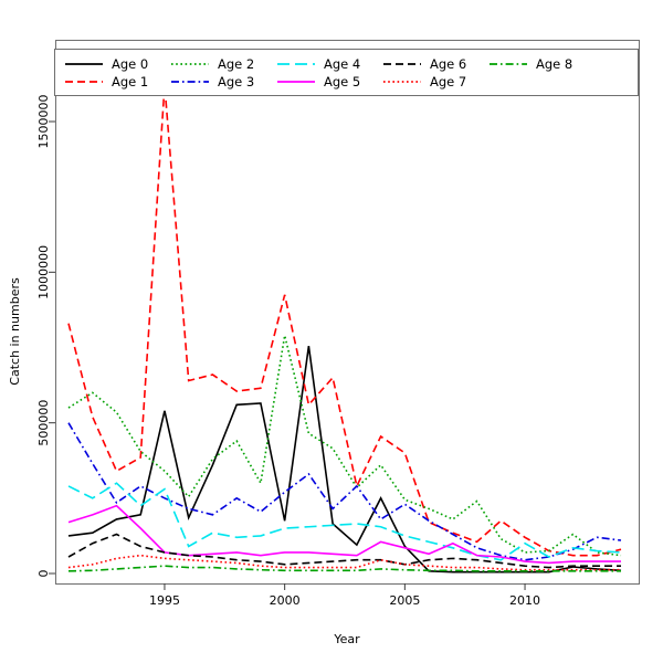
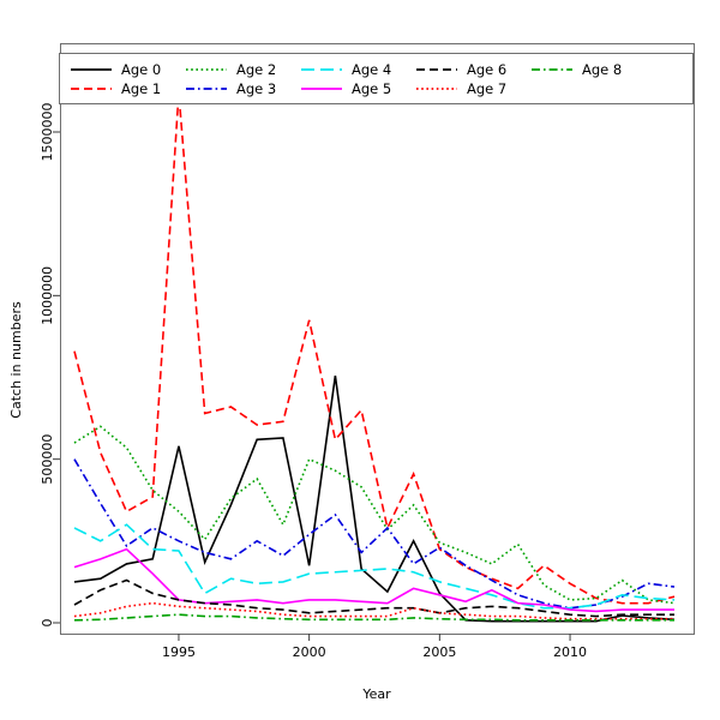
Age 4/1995: 280000 -> 220000
Age 2/2000: 790000 -> 500000
Age 1/2005: 400000 -> 220000
Age 4/2010: 100000 -> 40000
